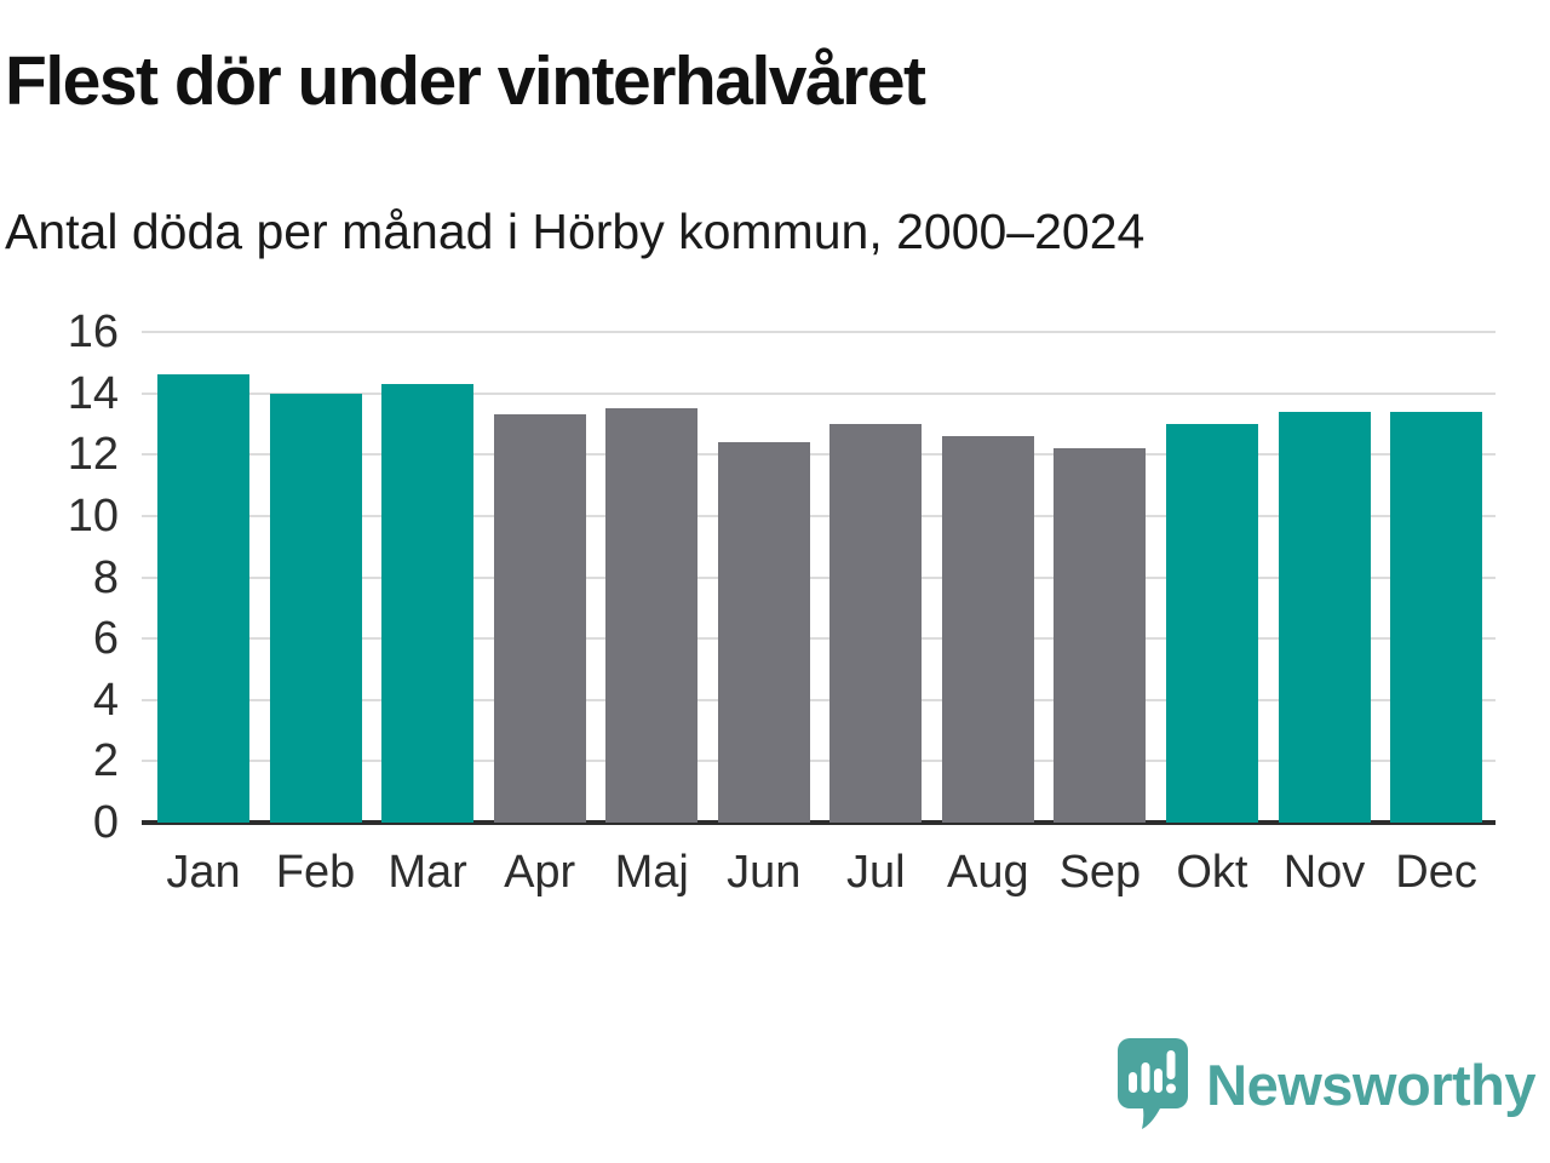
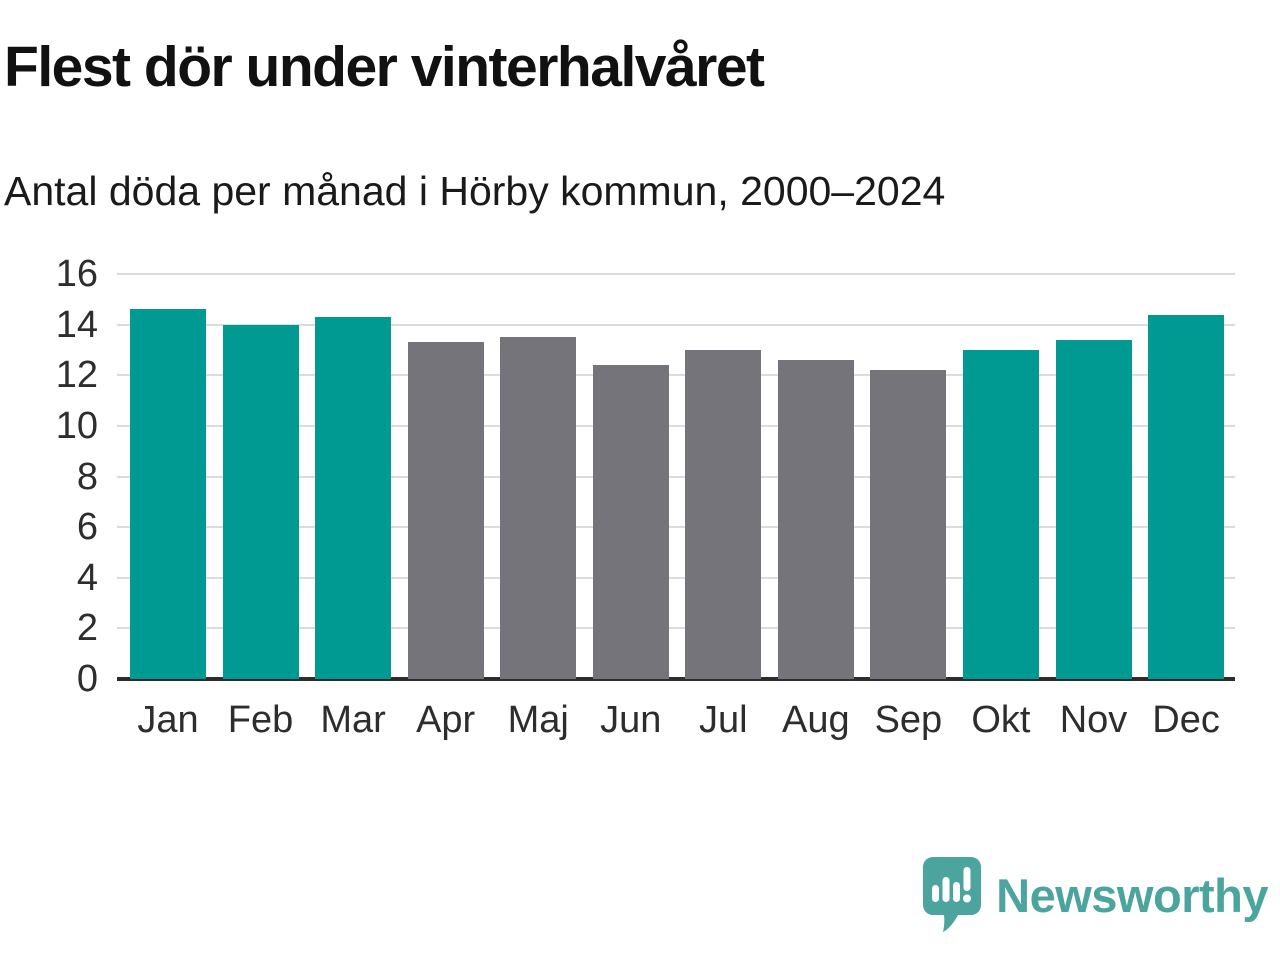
Dec: 13.4 -> 14.4
